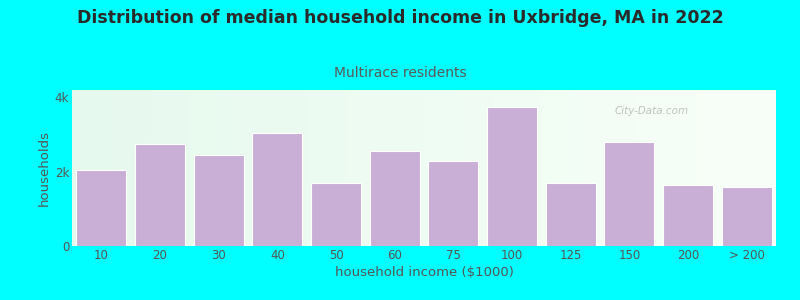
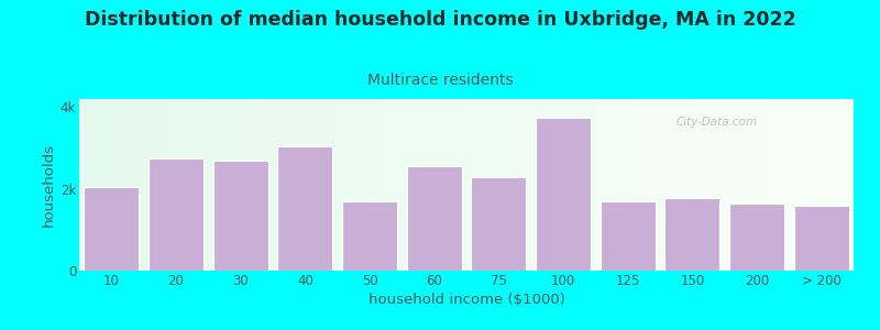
30: 2.45k -> 2.70k
150: 2.80k -> 1.78k
